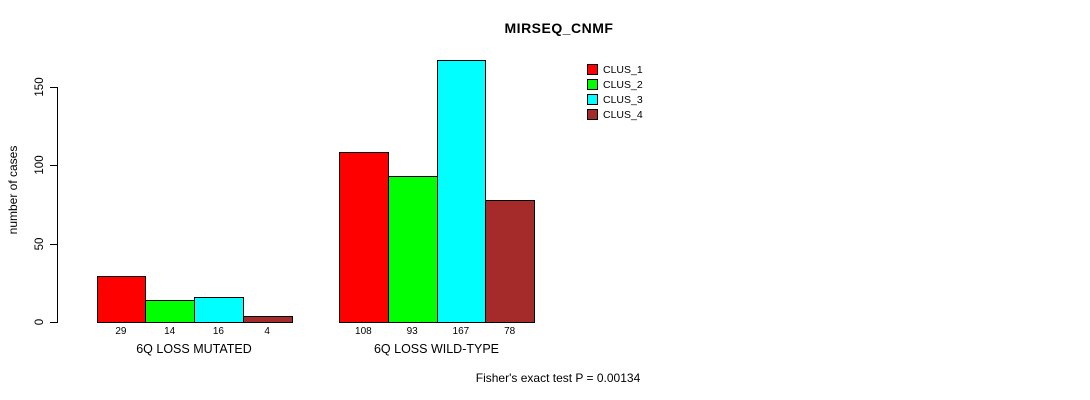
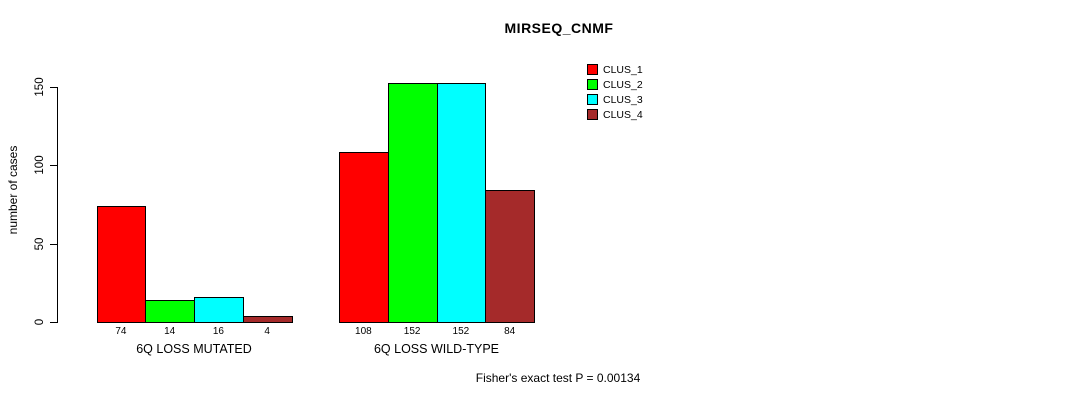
CLUS_1/6Q LOSS MUTATED: 29 -> 74
CLUS_2/6Q LOSS WILD-TYPE: 93 -> 152
CLUS_3/6Q LOSS WILD-TYPE: 167 -> 152
CLUS_4/6Q LOSS WILD-TYPE: 78 -> 84
